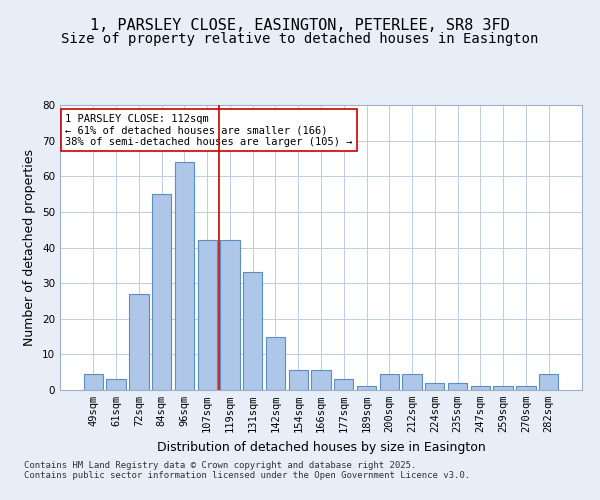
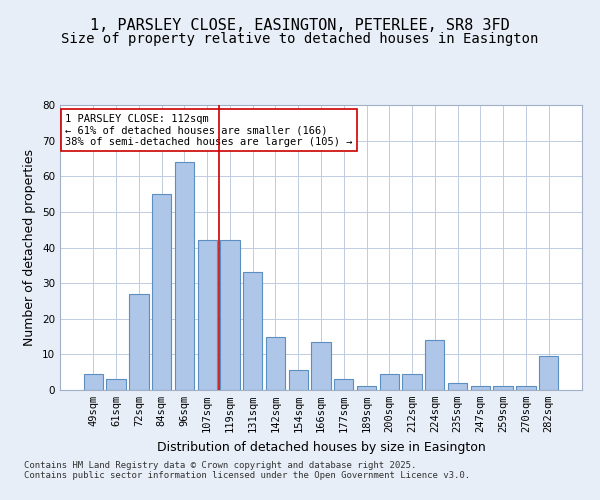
166sqm: 5.5 -> 13.5
224sqm: 2.0 -> 14.0
282sqm: 4.5 -> 9.5
